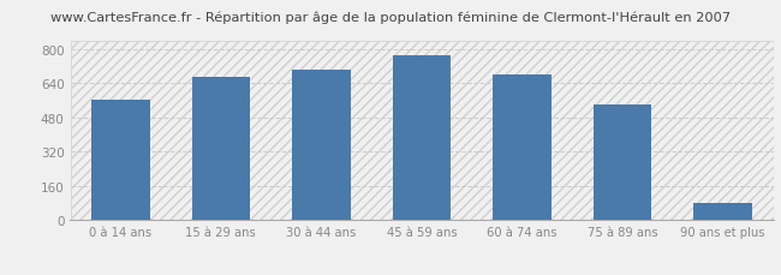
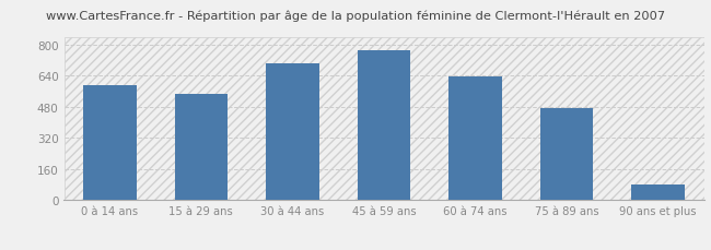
0 à 14 ans: 560 -> 590
15 à 29 ans: 670 -> 540
60 à 74 ans: 680 -> 640
75 à 89 ans: 540 -> 470
